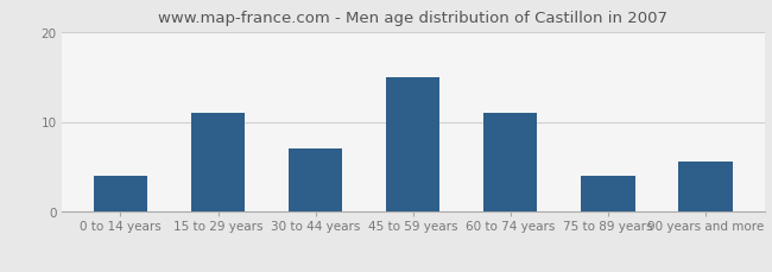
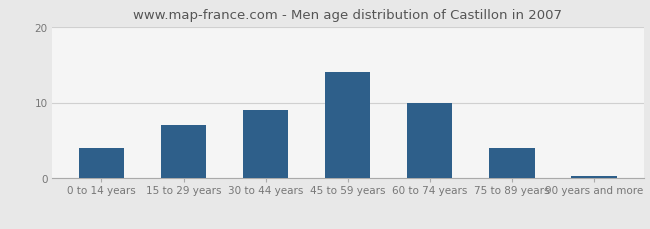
15 to 29 years: 11.0 -> 7.0
30 to 44 years: 7.0 -> 9.0
45 to 59 years: 15.0 -> 14.0
60 to 74 years: 11.0 -> 10.0
90 years and more: 5.6 -> 0.3
